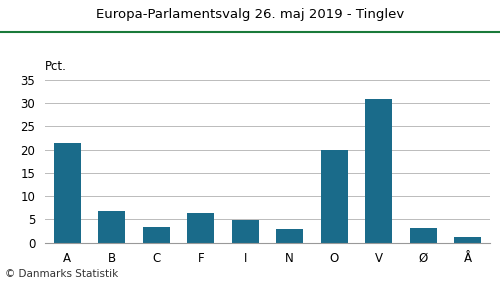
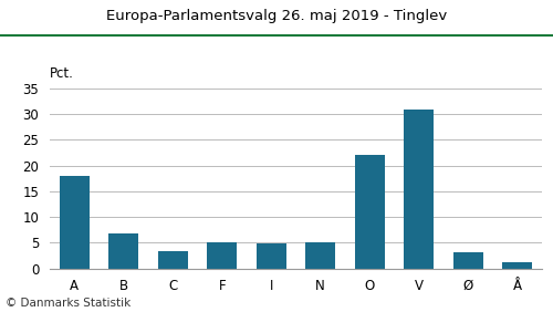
A: 21.3 -> 18.0
F: 6.4 -> 5.0
N: 2.9 -> 5.0
O: 20.0 -> 22.0
